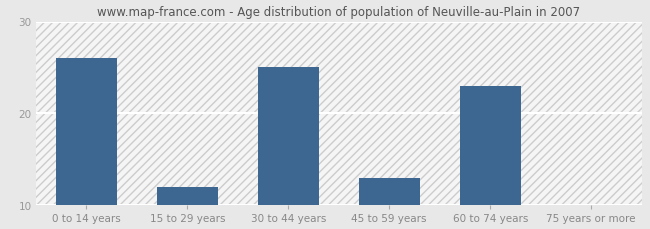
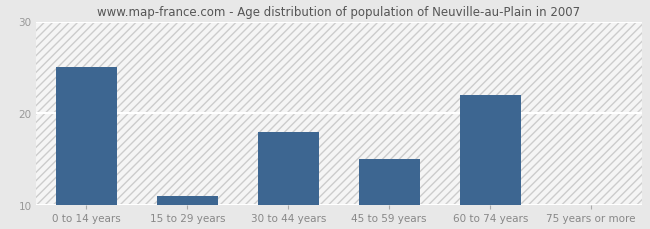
0 to 14 years: 26 -> 25
15 to 29 years: 12 -> 11
30 to 44 years: 25 -> 18
45 to 59 years: 13 -> 15
60 to 74 years: 23 -> 22
